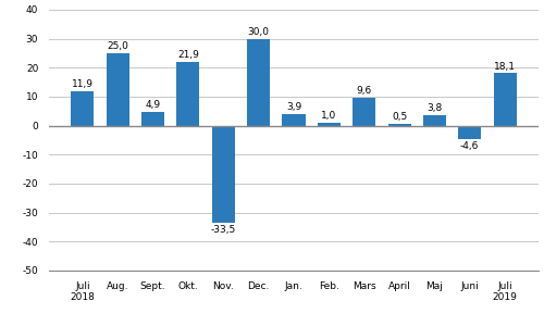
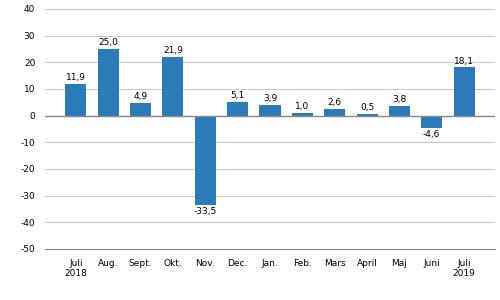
Dec.: 30,0 -> 5,1
Mars: 9,6 -> 2,6
